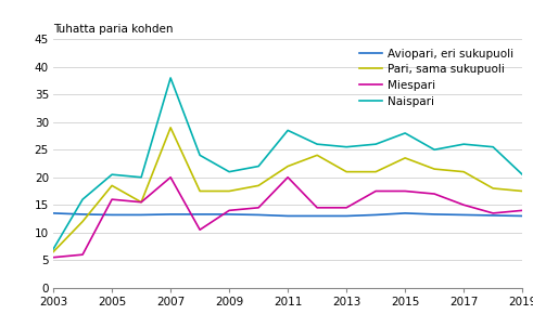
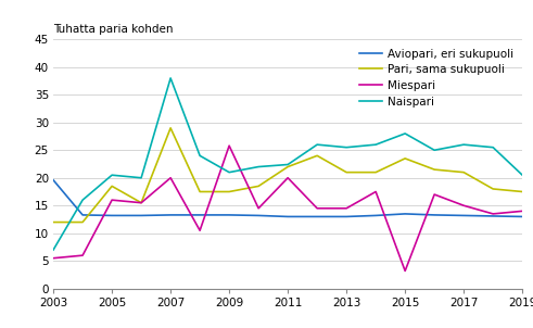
Aviopari, eri sukupuoli/2003: 13.5 -> 19.6
Pari, sama sukupuoli/2003: 6.5 -> 12.0
Miespari/2009: 14.0 -> 25.8
Naispari/2011: 28.5 -> 22.4
Miespari/2015: 17.5 -> 3.2
